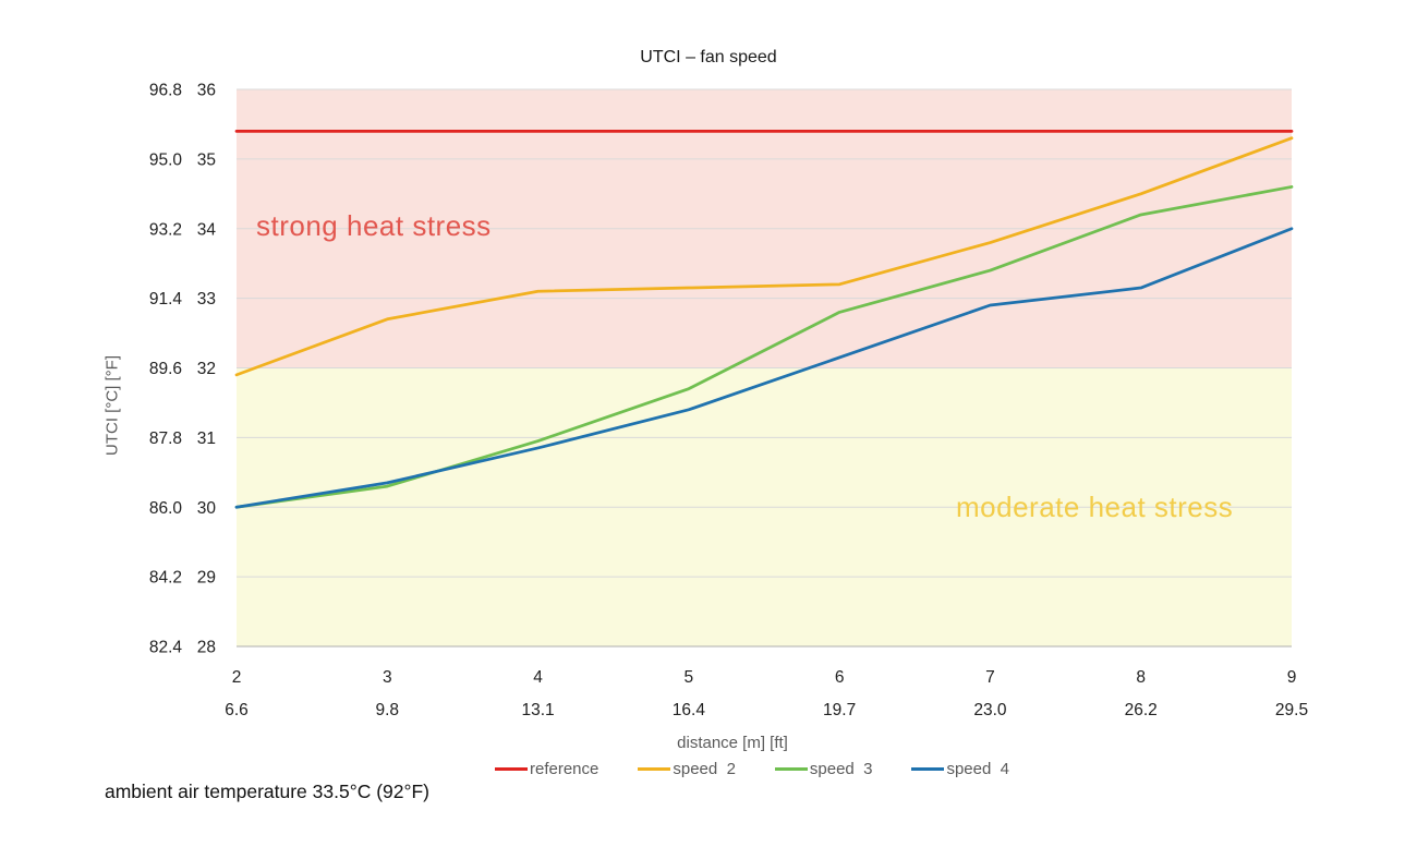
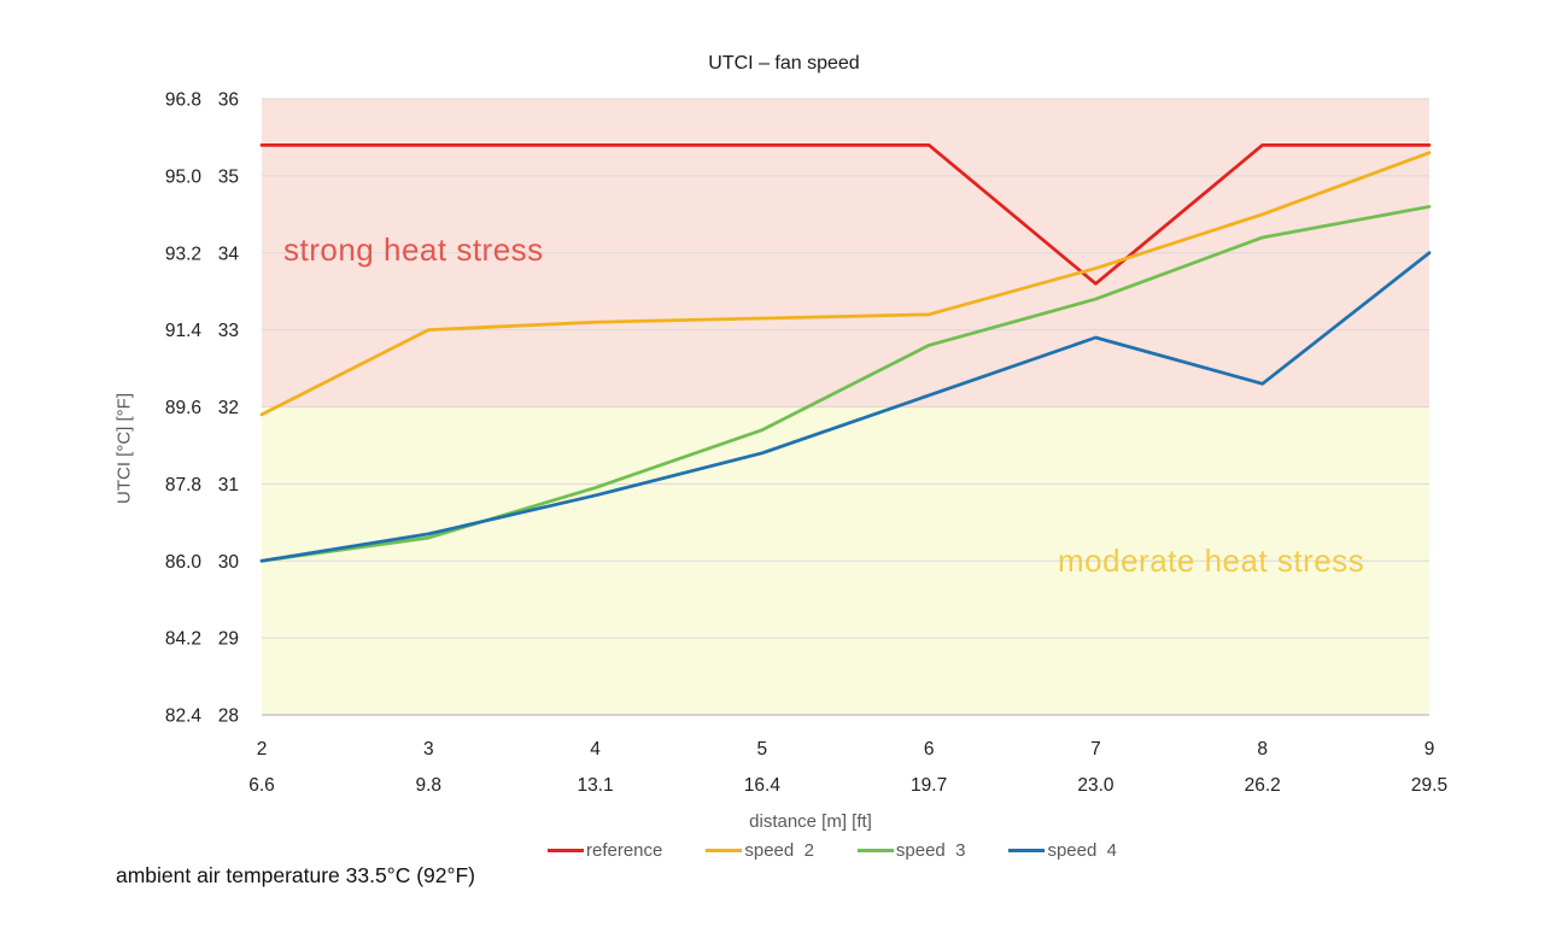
speed 2/3: 32,7 -> 33,0
reference/7: 35,4 -> 33,6
speed 4/8: 33,1 -> 32,3
